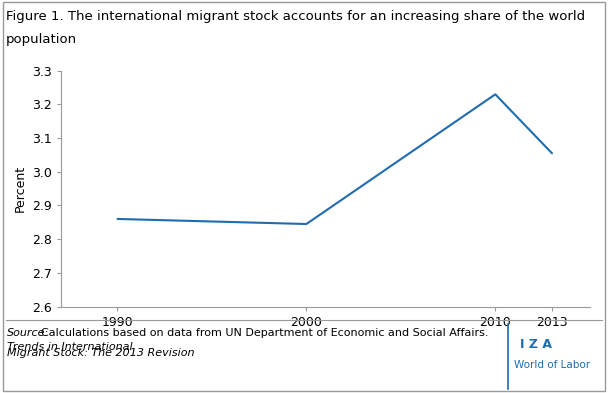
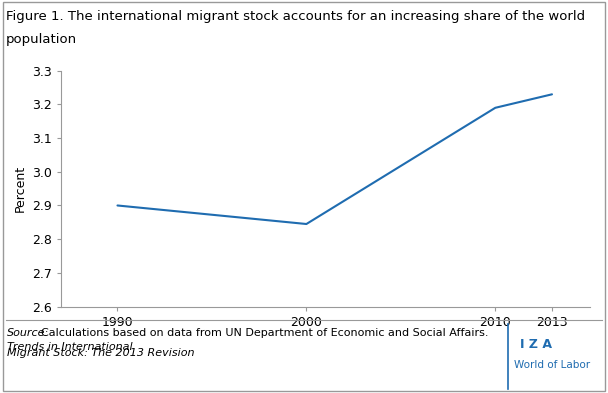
1990: 2.860 -> 2.900
2010: 3.230 -> 3.190
2013: 3.055 -> 3.230
